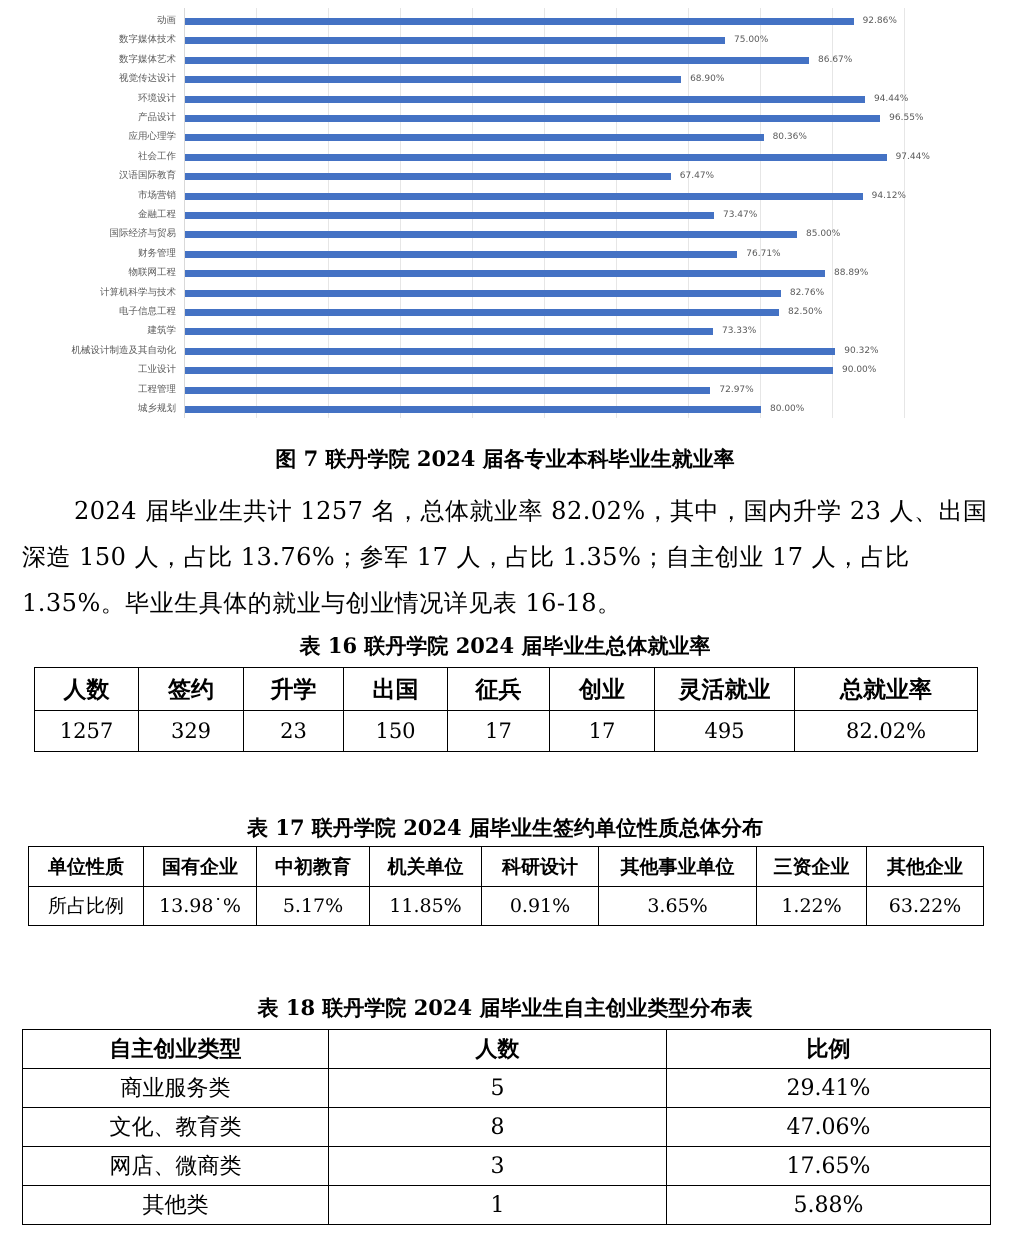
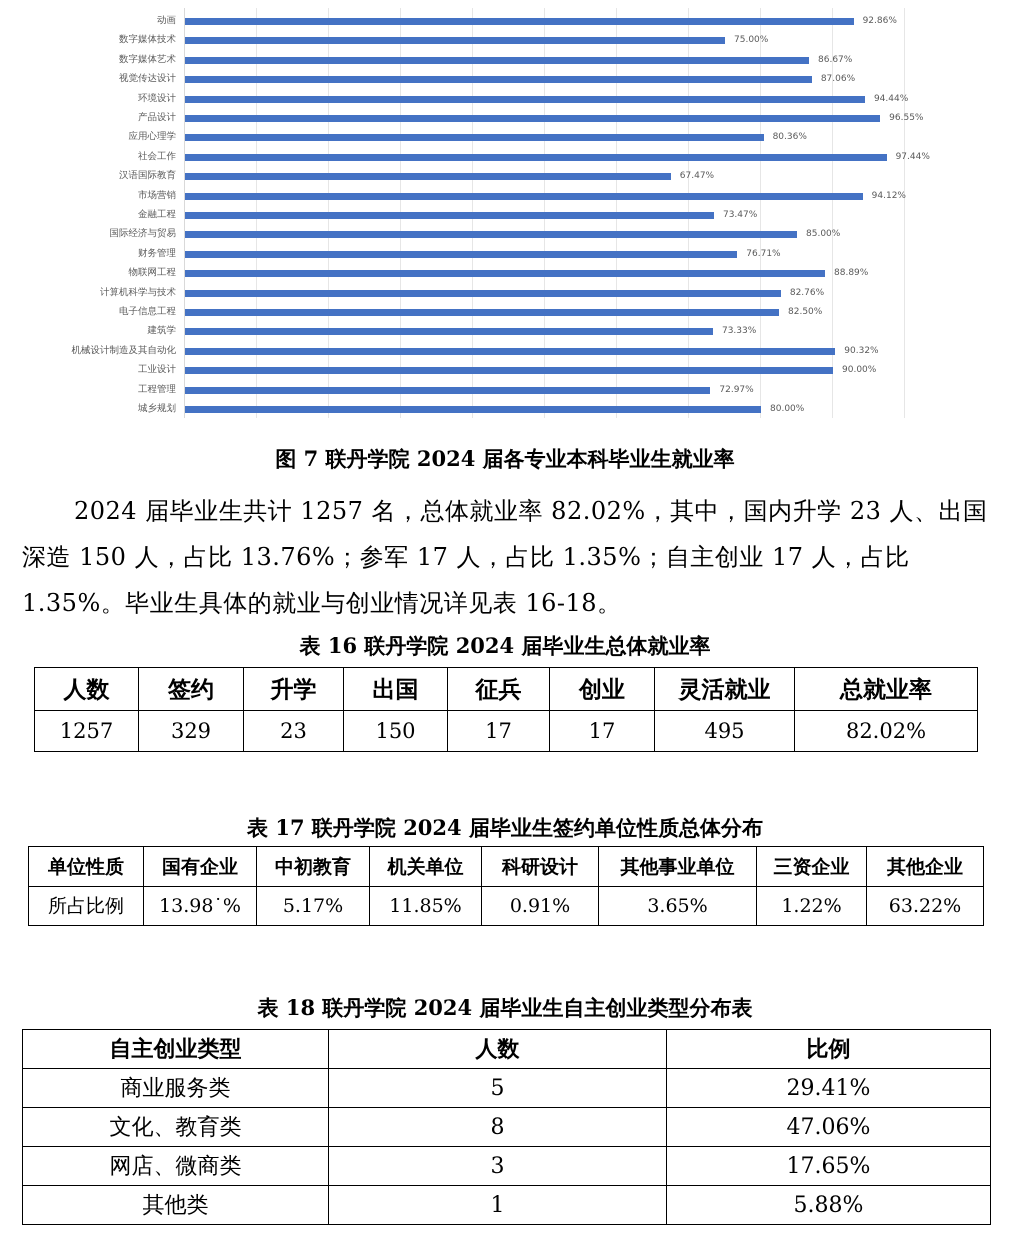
视觉传达设计: 68.90% -> 87.06%
